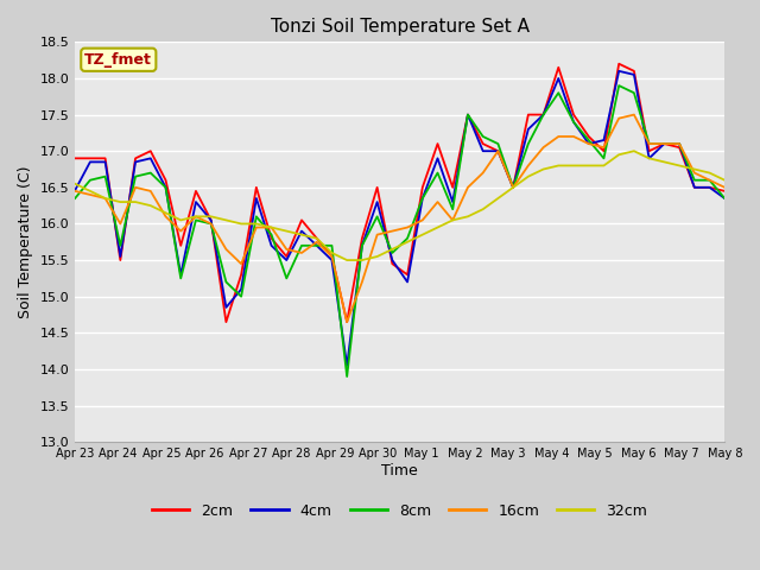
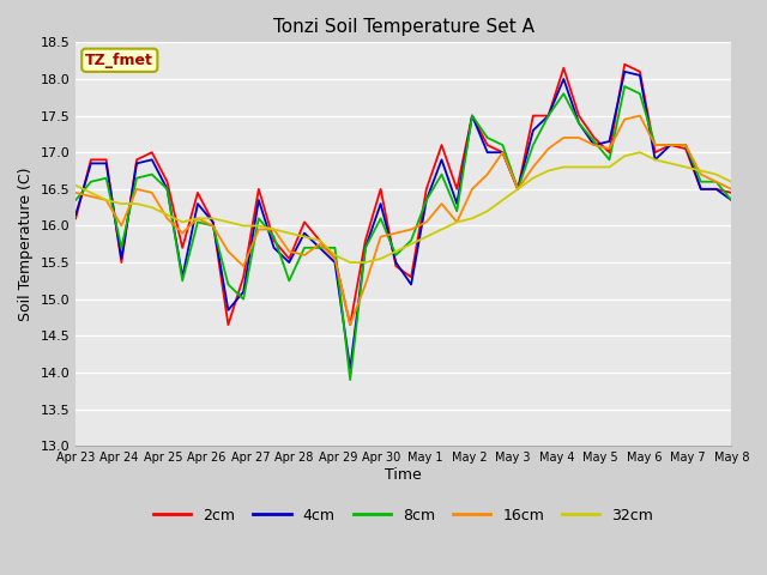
2cm/Apr 23: 16.90 -> 16.10
4cm/Apr 23: 16.46 -> 16.15
